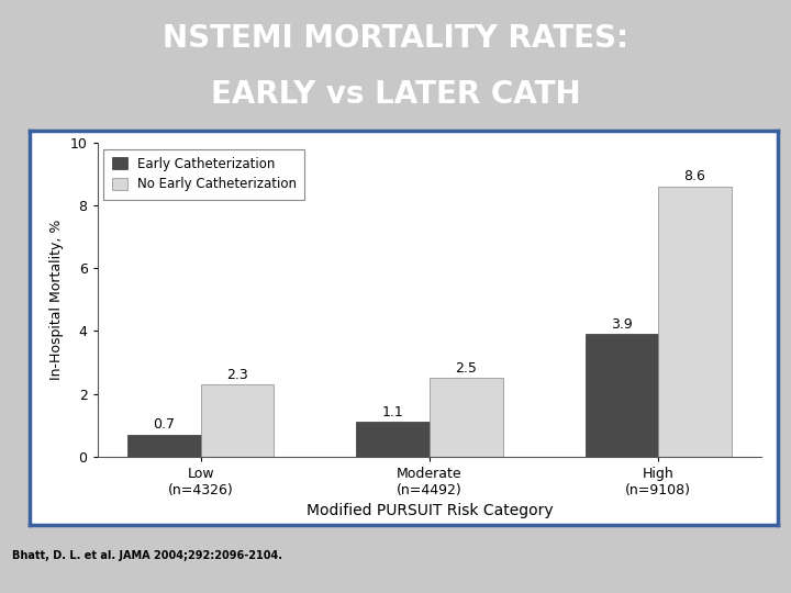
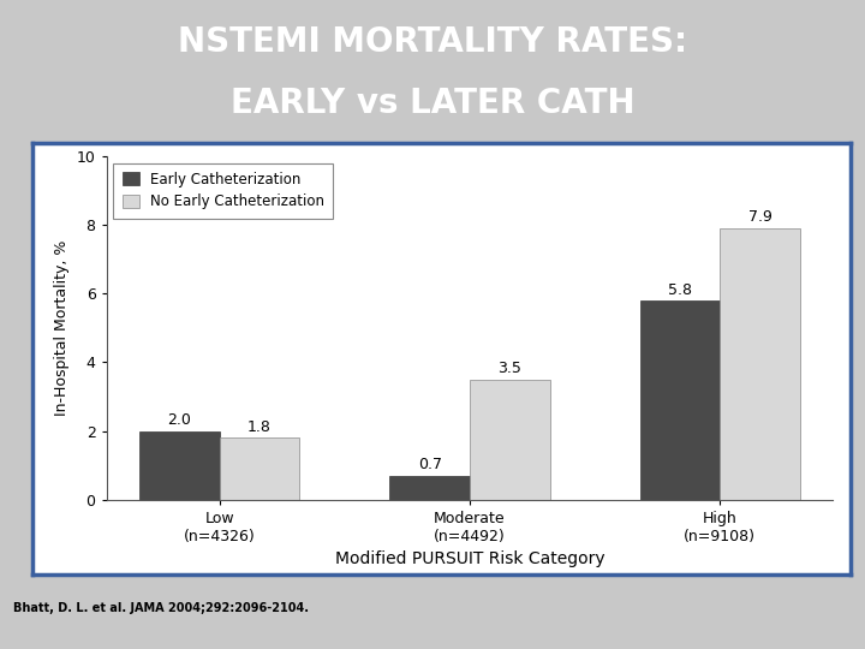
Early Catheterization/Low (n=4326): 0.7 -> 2.0
No Early Catheterization/Low (n=4326): 2.3 -> 1.8
Early Catheterization/Moderate (n=4492): 1.1 -> 0.7
No Early Catheterization/Moderate (n=4492): 2.5 -> 3.5
Early Catheterization/High (n=9108): 3.9 -> 5.8
No Early Catheterization/High (n=9108): 8.6 -> 7.9
